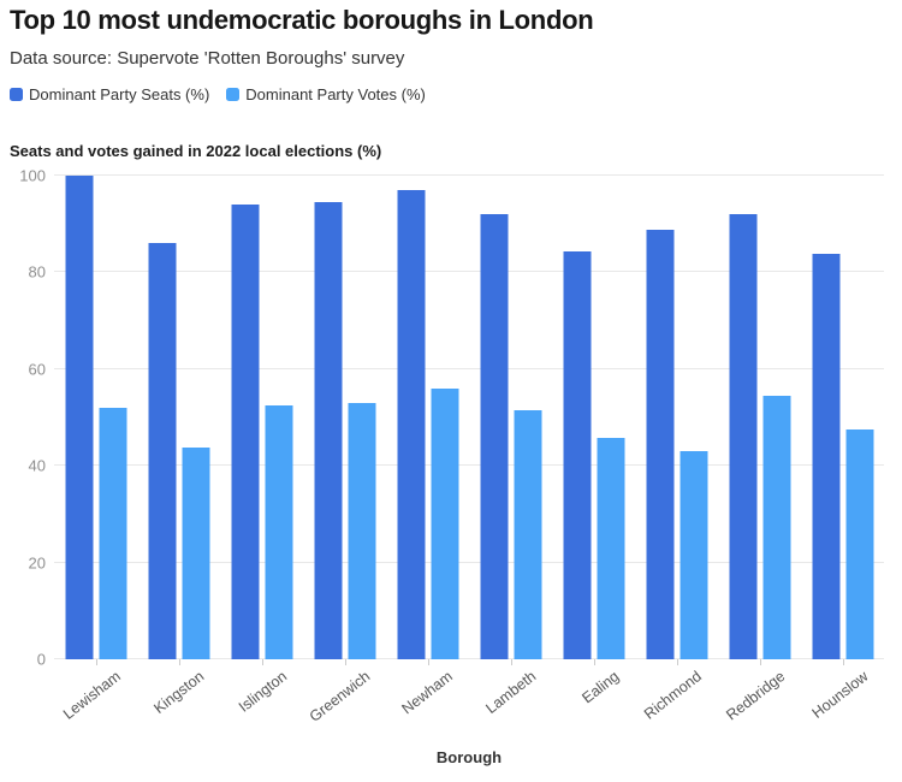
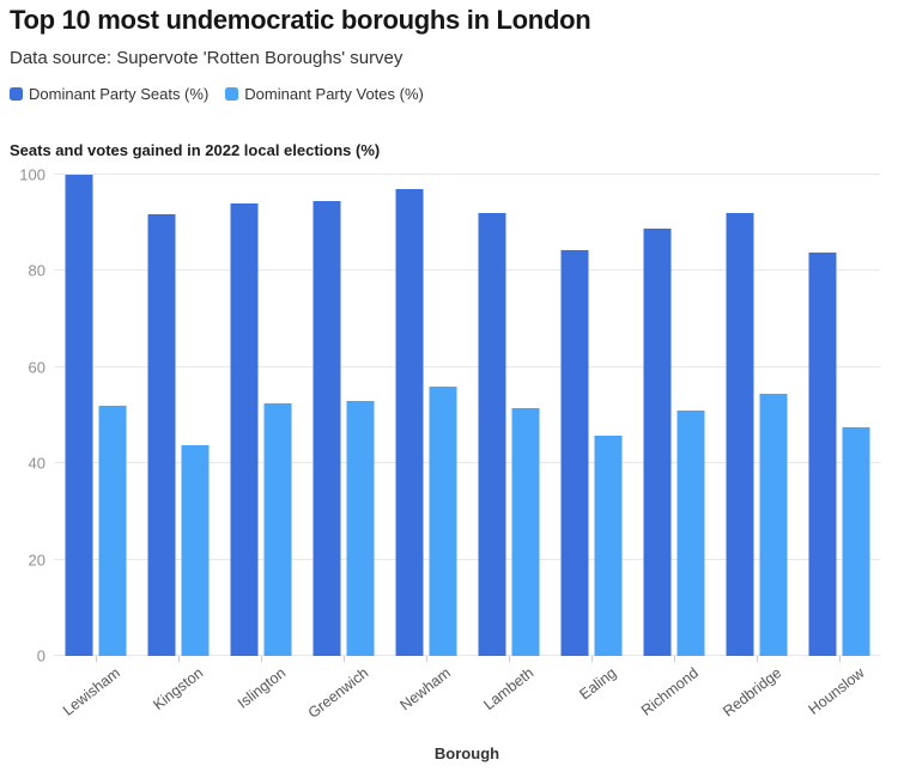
Dominant Party Seats (%)/Kingston: 86 -> 92
Dominant Party Votes (%)/Richmond: 43 -> 51
